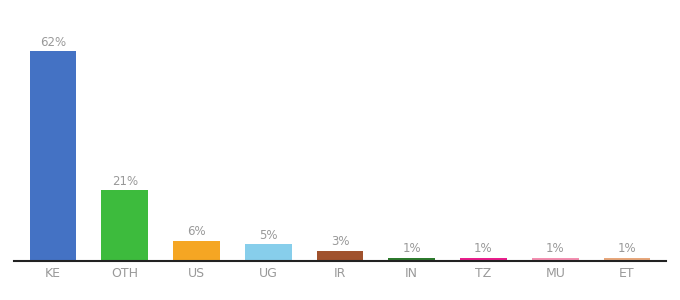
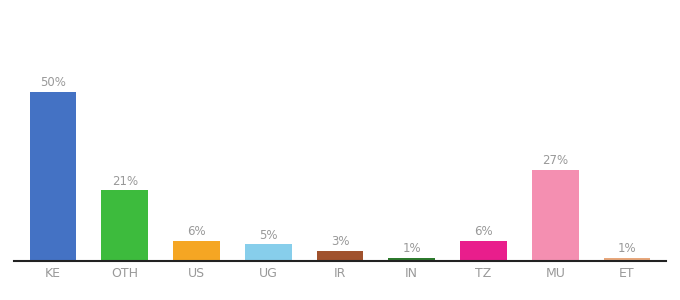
KE: 62% -> 50%
TZ: 1% -> 6%
MU: 1% -> 27%
